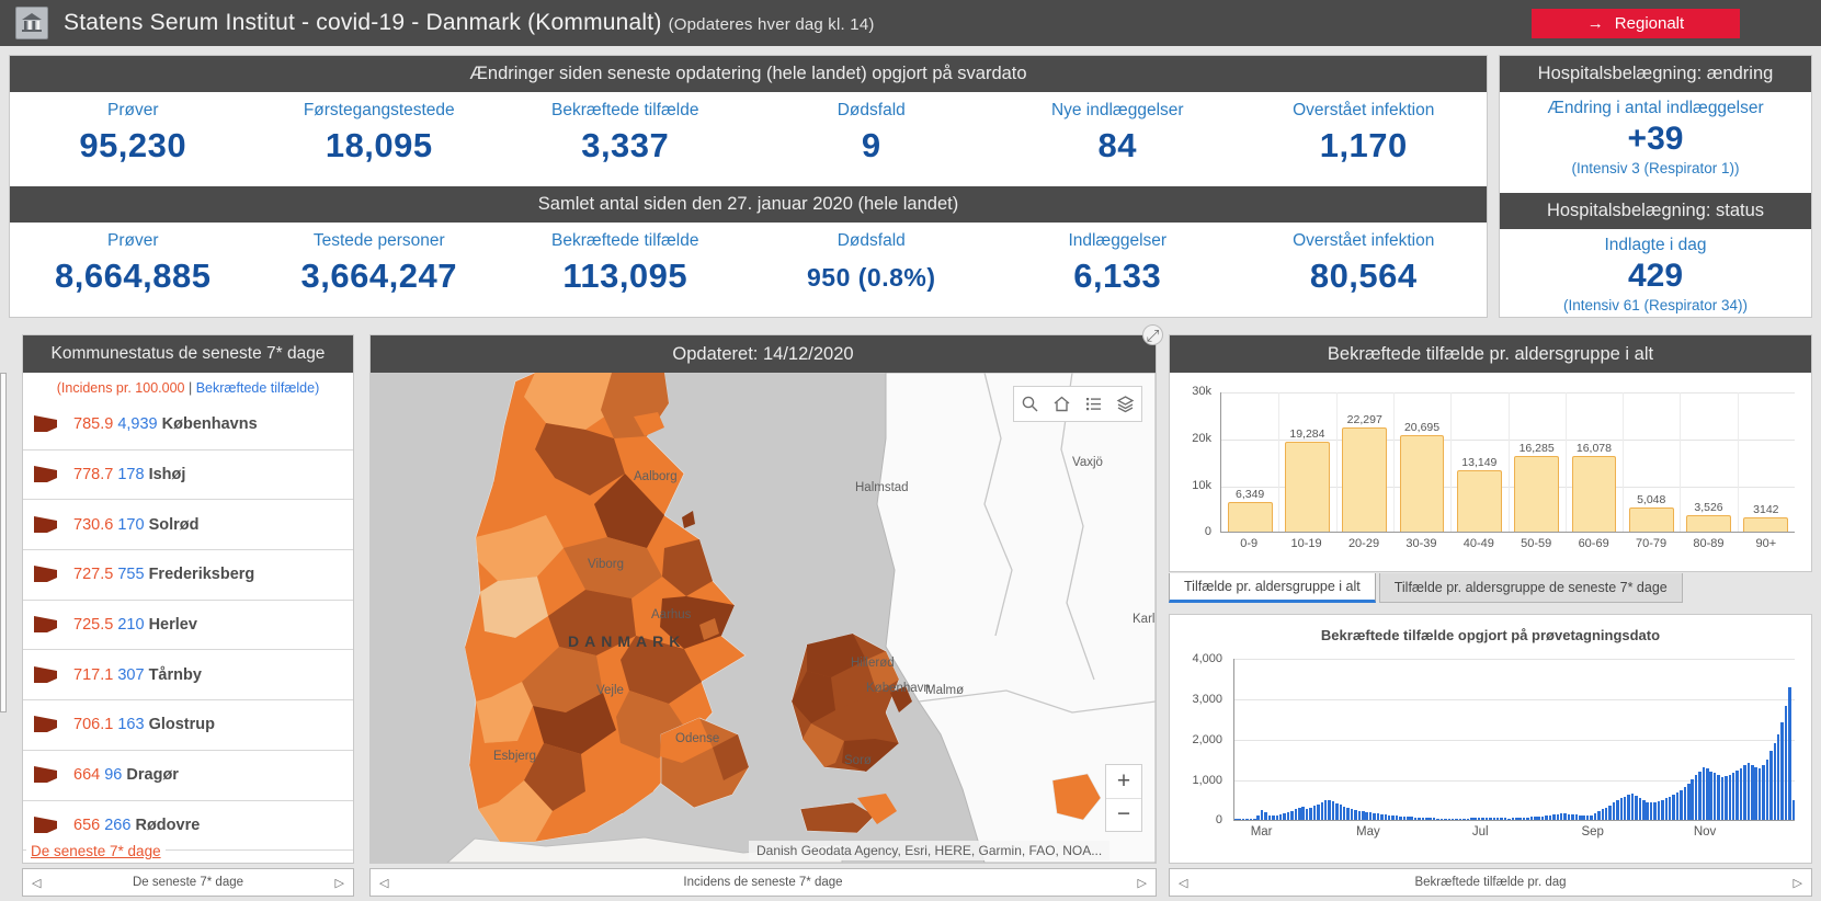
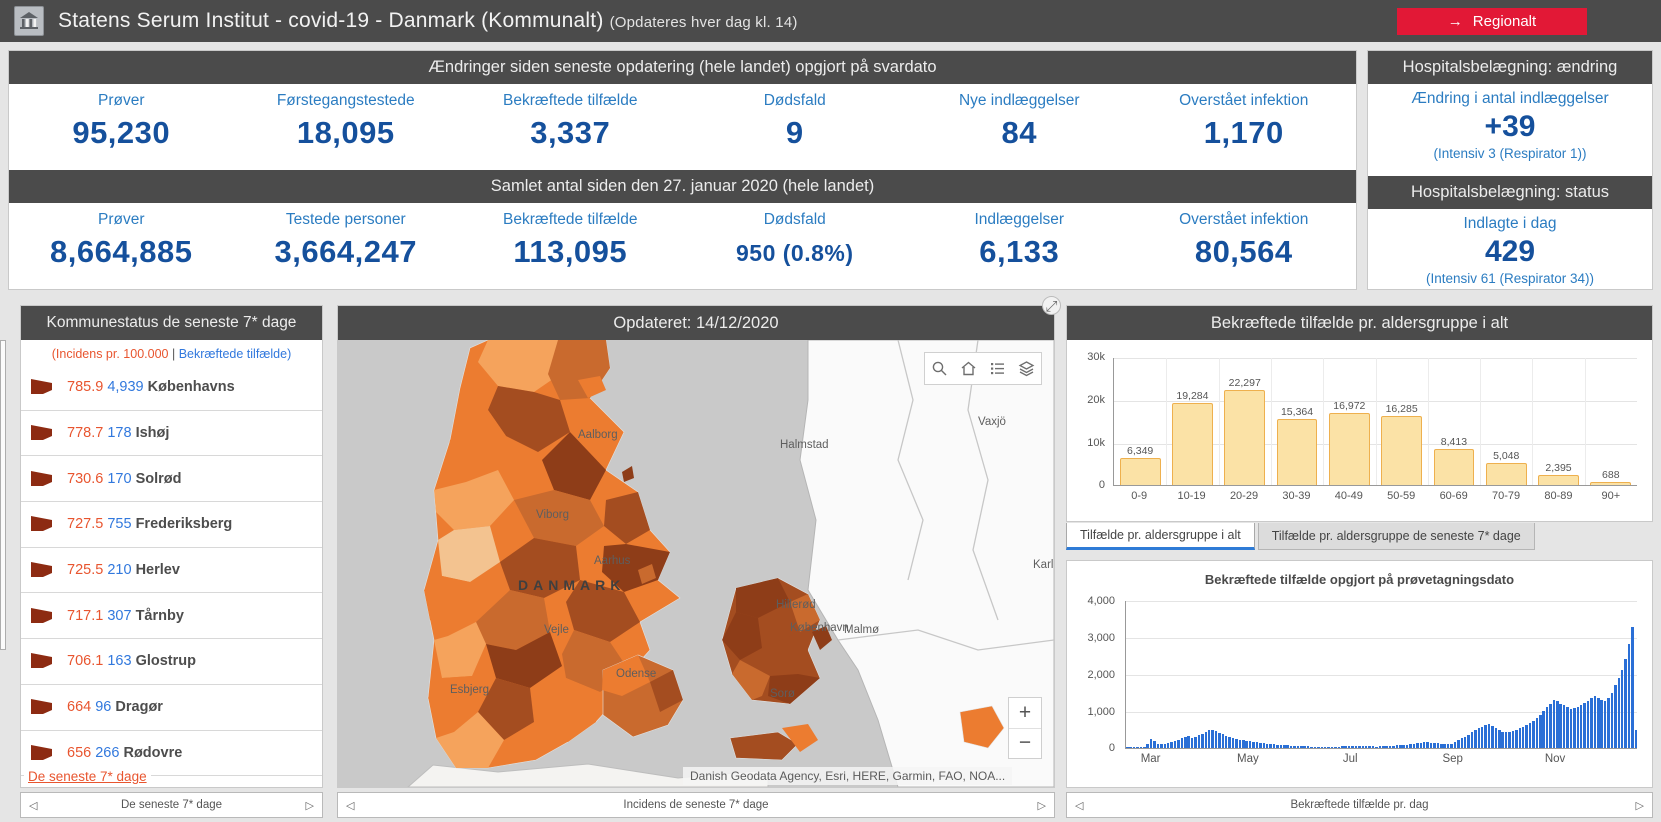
Bekræftede tilfælde pr. aldersgruppe i alt/30-39: 20,695 -> 15,364
Bekræftede tilfælde pr. aldersgruppe i alt/40-49: 13,149 -> 16,972
Bekræftede tilfælde pr. aldersgruppe i alt/60-69: 16,078 -> 8,413
Bekræftede tilfælde pr. aldersgruppe i alt/80-89: 3,526 -> 2,395
Bekræftede tilfælde pr. aldersgruppe i alt/90+: 3142 -> 688
